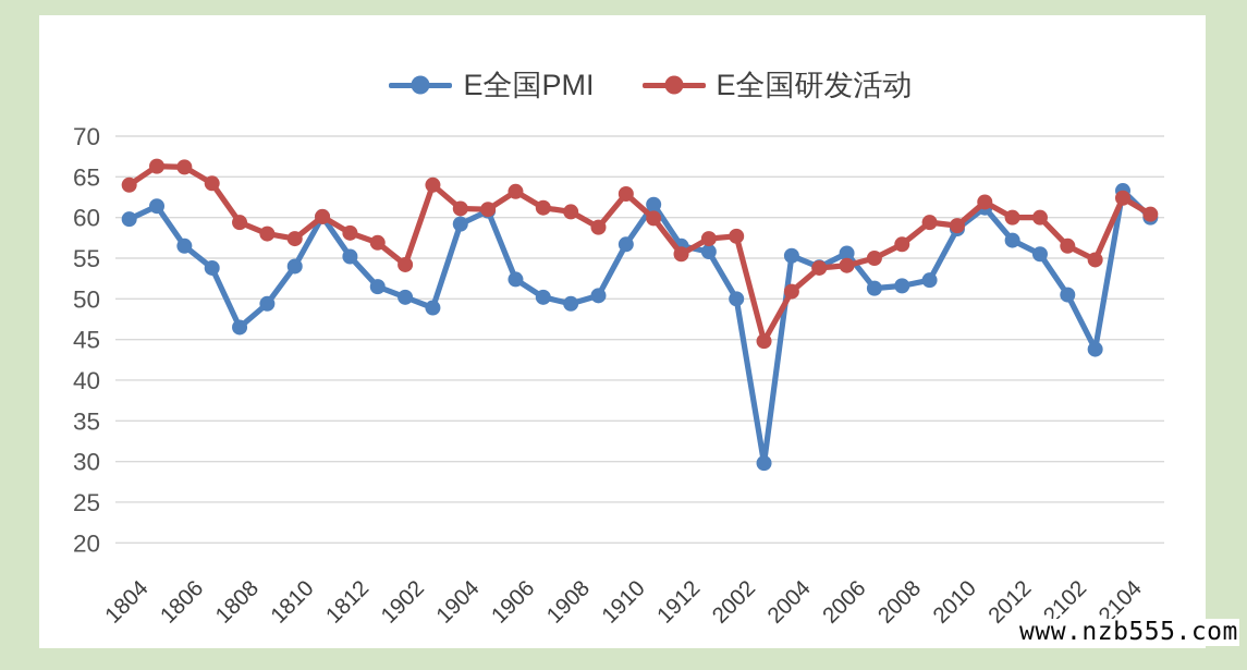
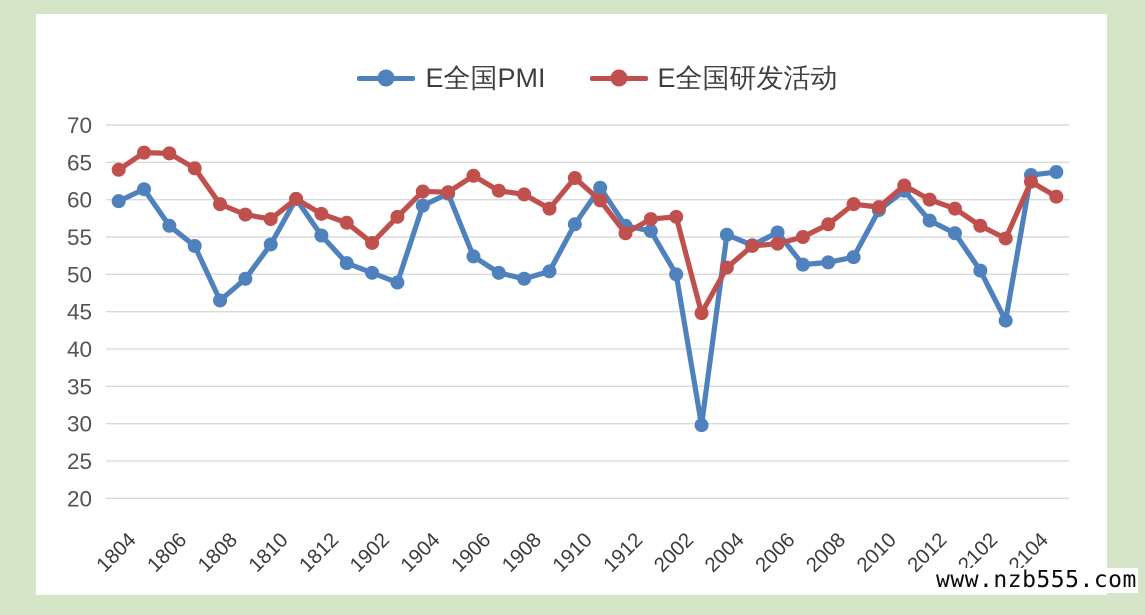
E全国研发活动/1902: 64 -> 58
E全国研发活动/2012: 60 -> 59
E全国PMI/2104: 60 -> 64
